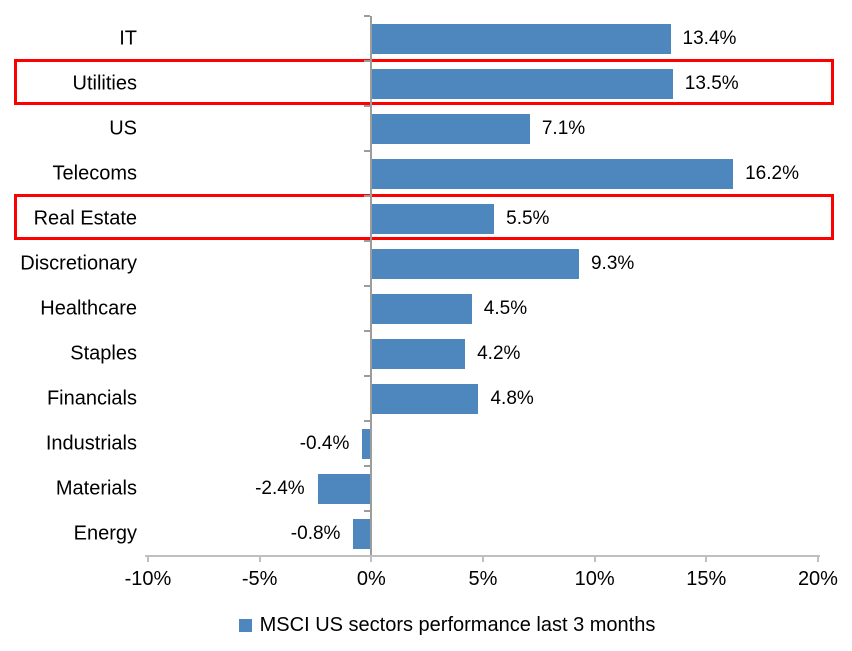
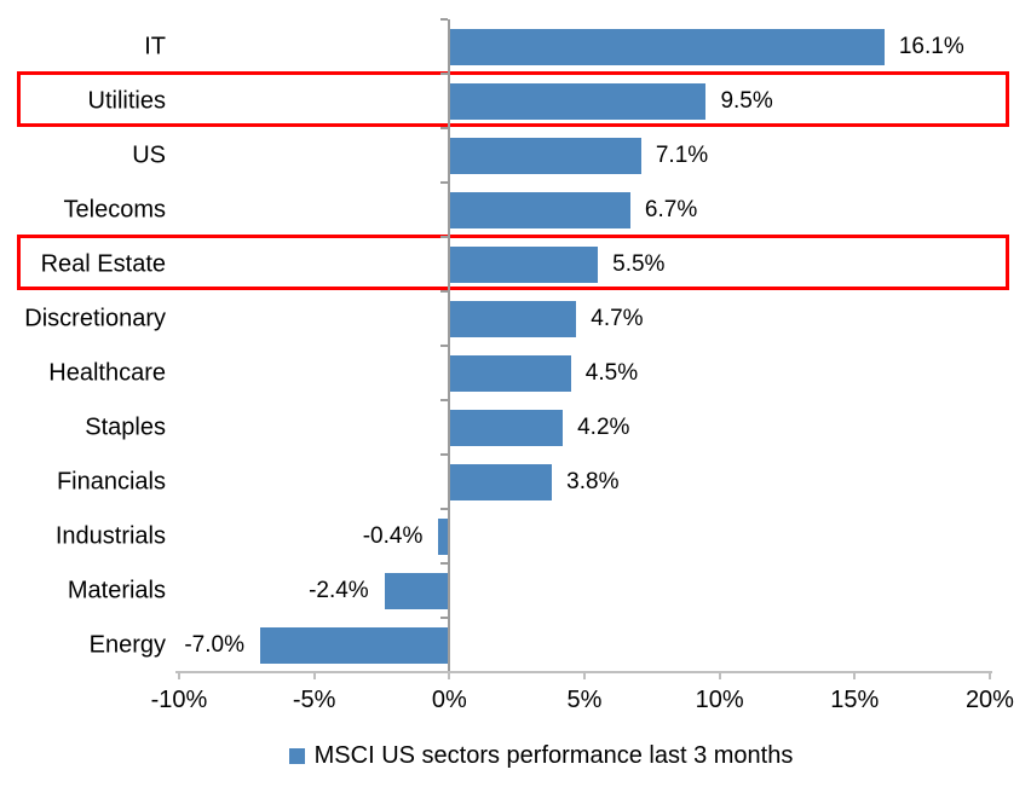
IT: 13.4% -> 16.1%
Utilities: 13.5% -> 9.5%
Telecoms: 16.2% -> 6.7%
Discretionary: 9.3% -> 4.7%
Financials: 4.8% -> 3.8%
Energy: -0.8% -> -7.0%
